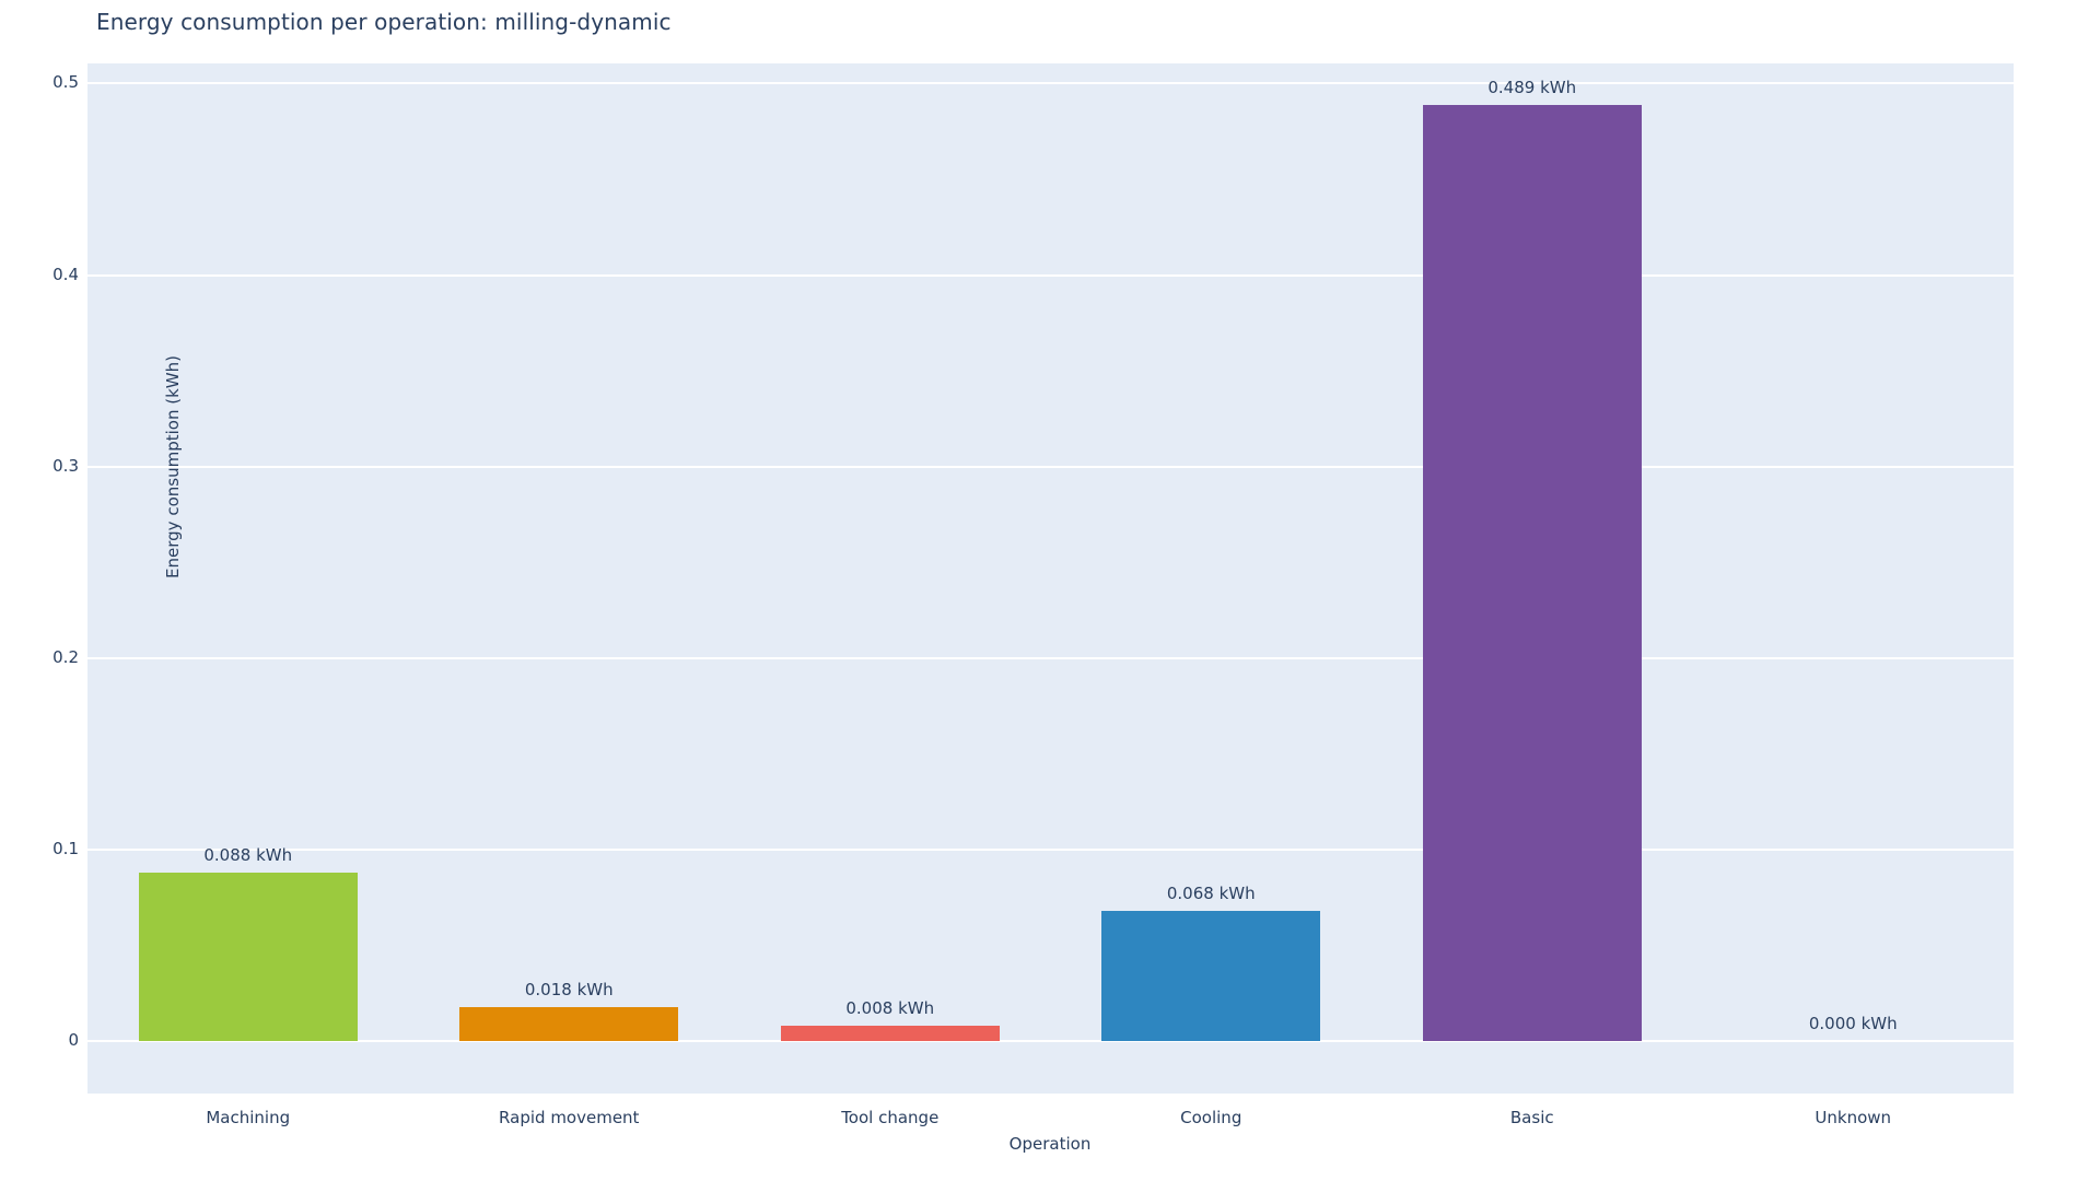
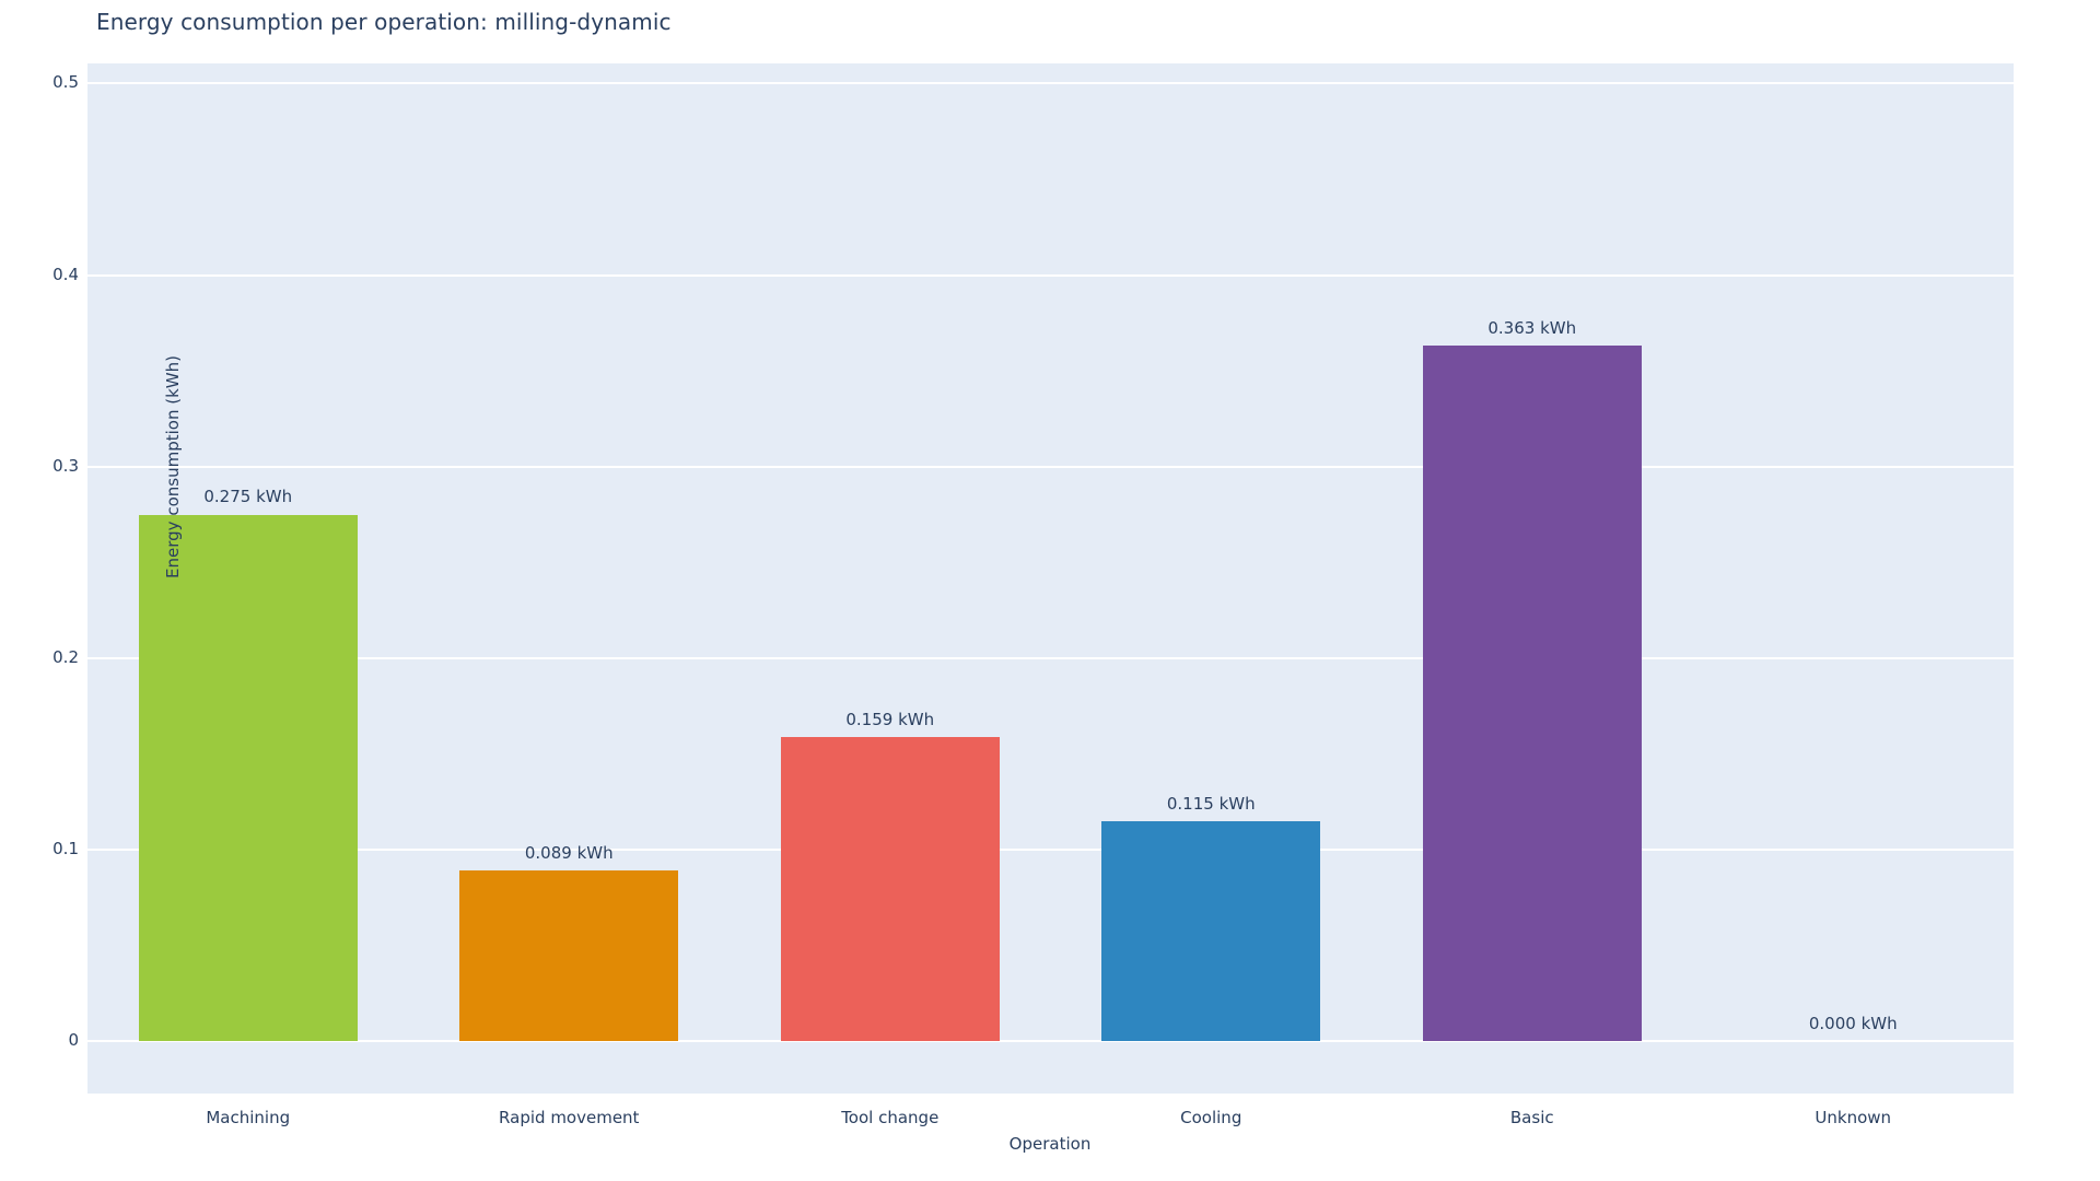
Machining: 0.088 -> 0.275
Rapid movement: 0.018 -> 0.089
Tool change: 0.008 -> 0.159
Cooling: 0.068 -> 0.115
Basic: 0.489 -> 0.363
